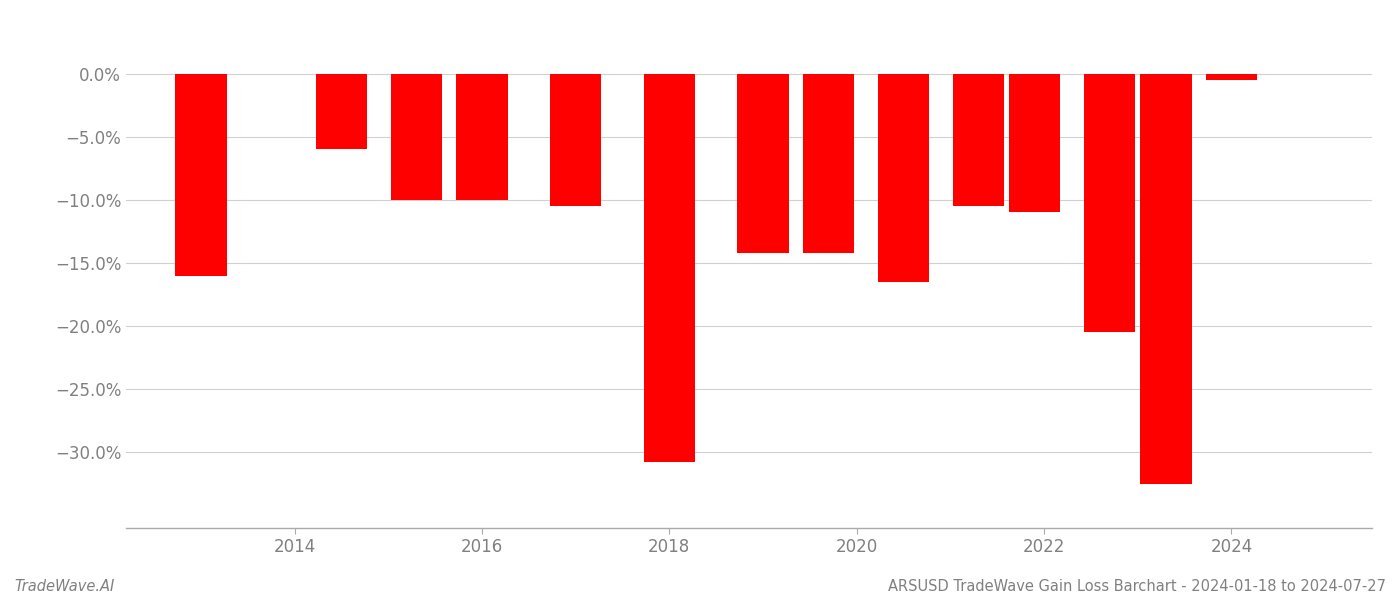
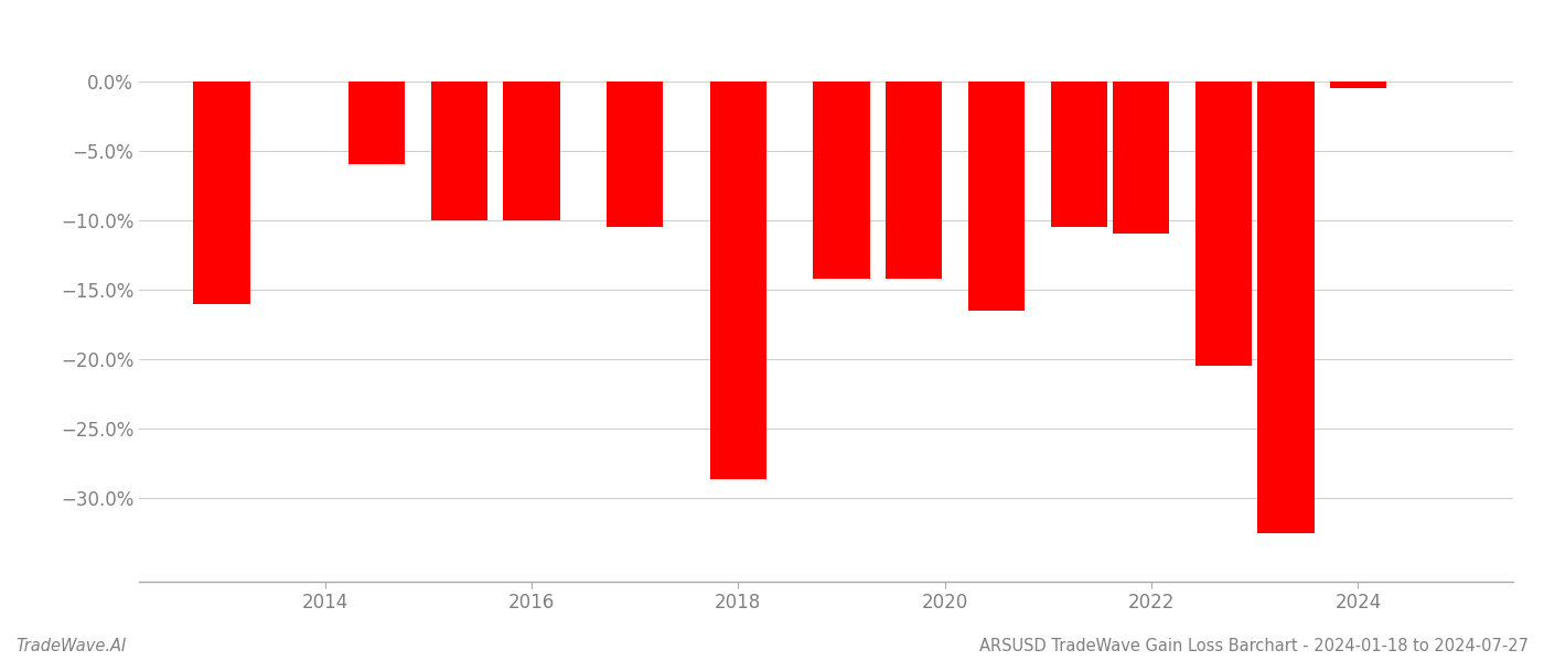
2018: -30.8% -> -28.6%
